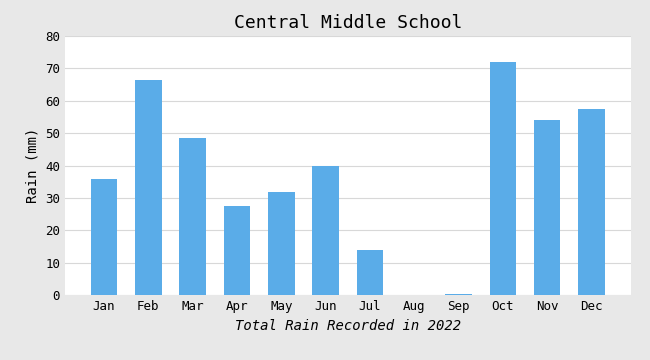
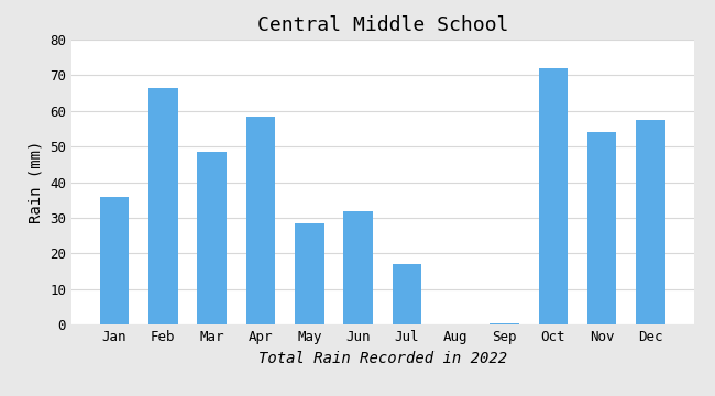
Apr: 27.5 -> 58.5
May: 32.0 -> 28.5
Jun: 40.0 -> 32.0
Jul: 14.0 -> 17.0
